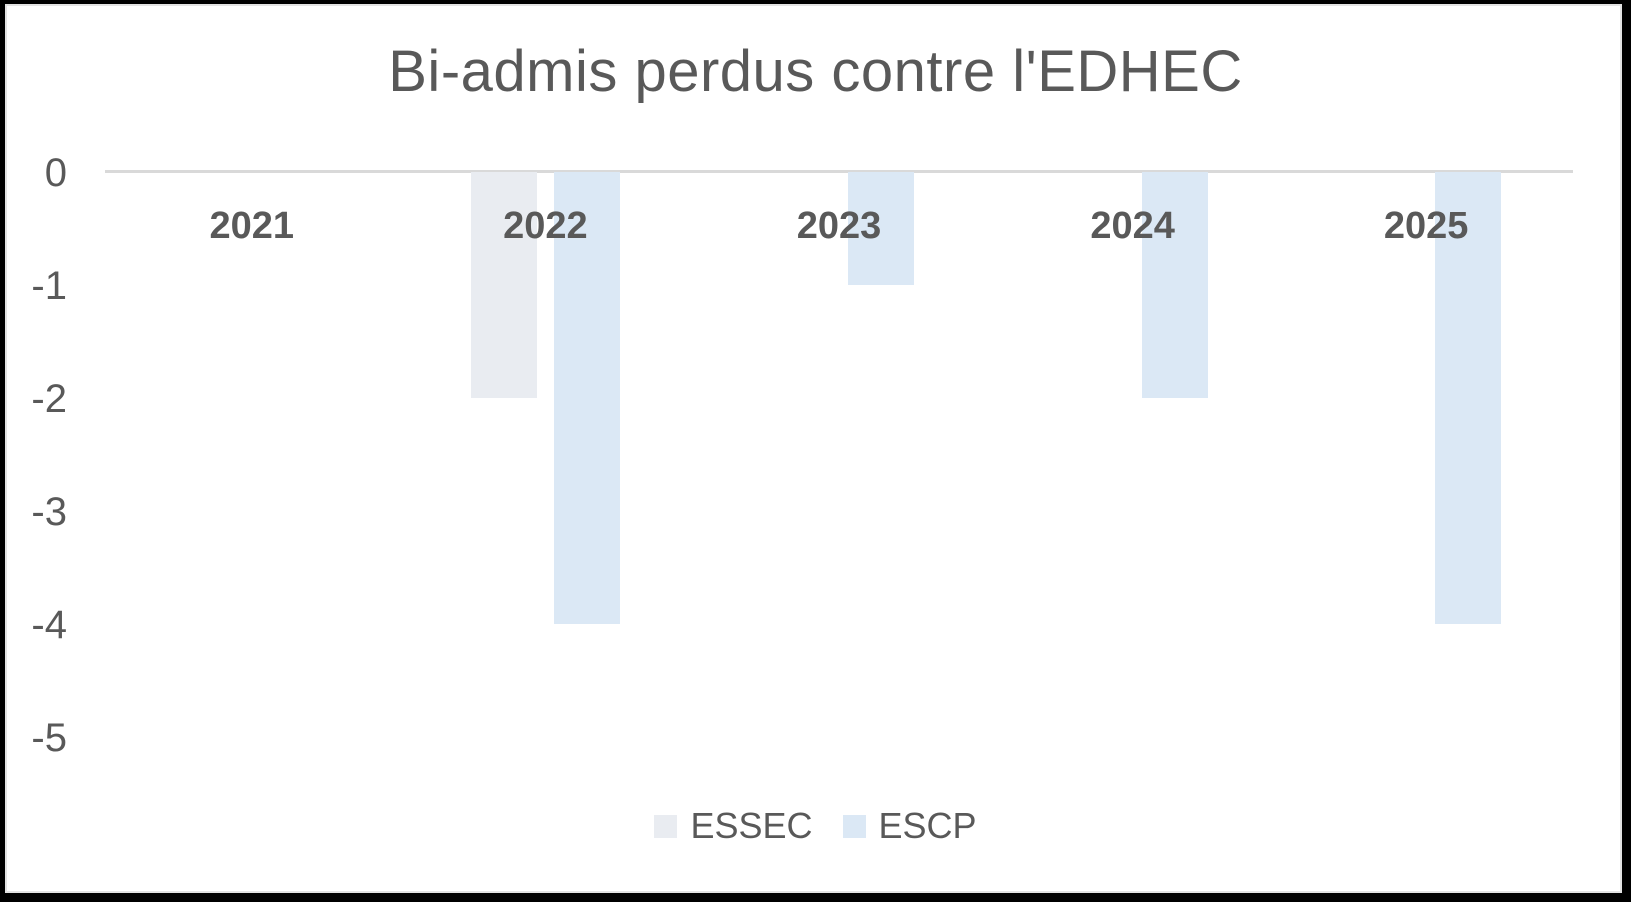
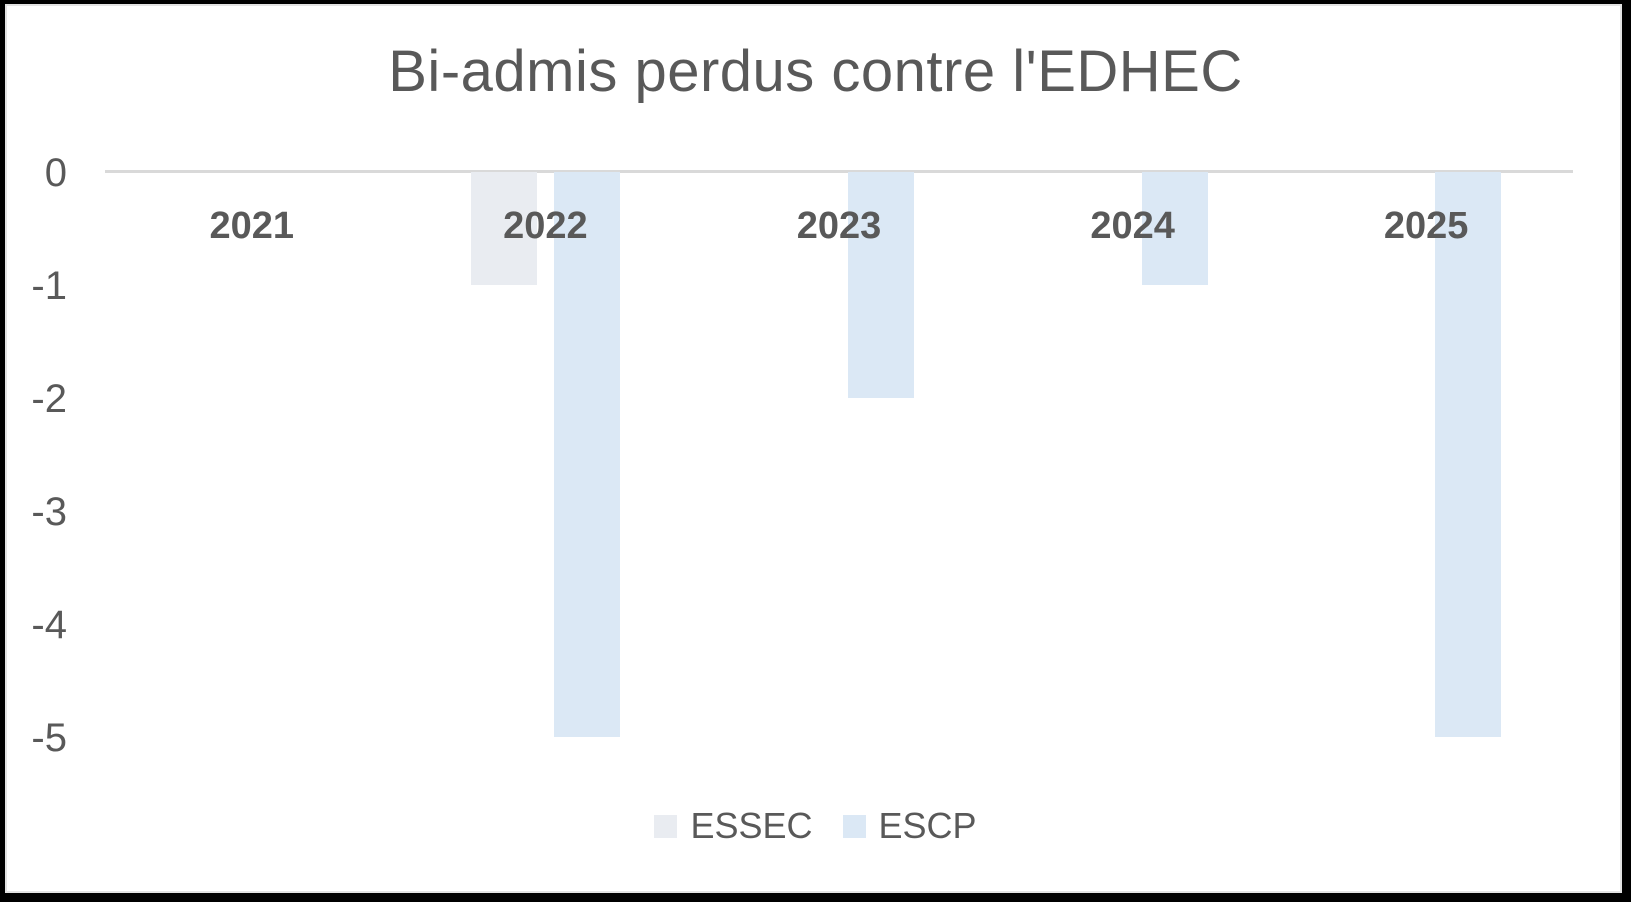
ESSEC/2022: -2 -> -1
ESCP/2022: -4 -> -5
ESCP/2023: -1 -> -2
ESCP/2024: -2 -> -1
ESCP/2025: -4 -> -5
